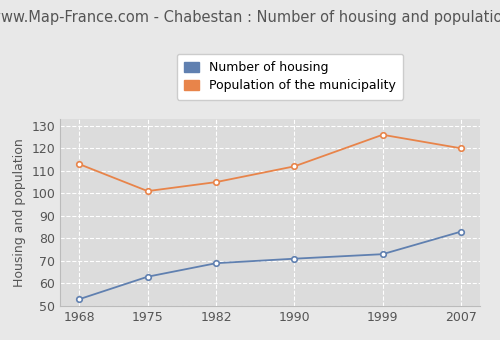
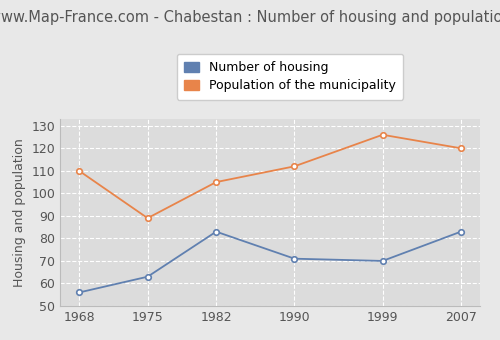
Number of housing/1968: 53 -> 56
Population of the municipality/1968: 113 -> 110
Population of the municipality/1975: 101 -> 89
Number of housing/1982: 69 -> 83
Number of housing/1999: 73 -> 70
